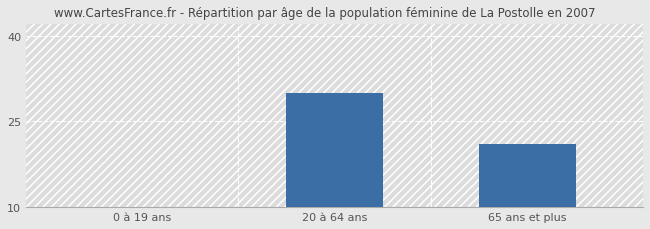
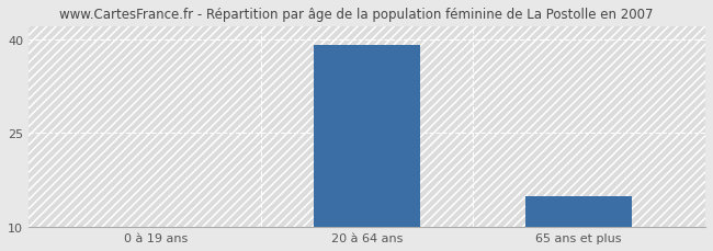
20 à 64 ans: 30 -> 39
65 ans et plus: 21 -> 15
